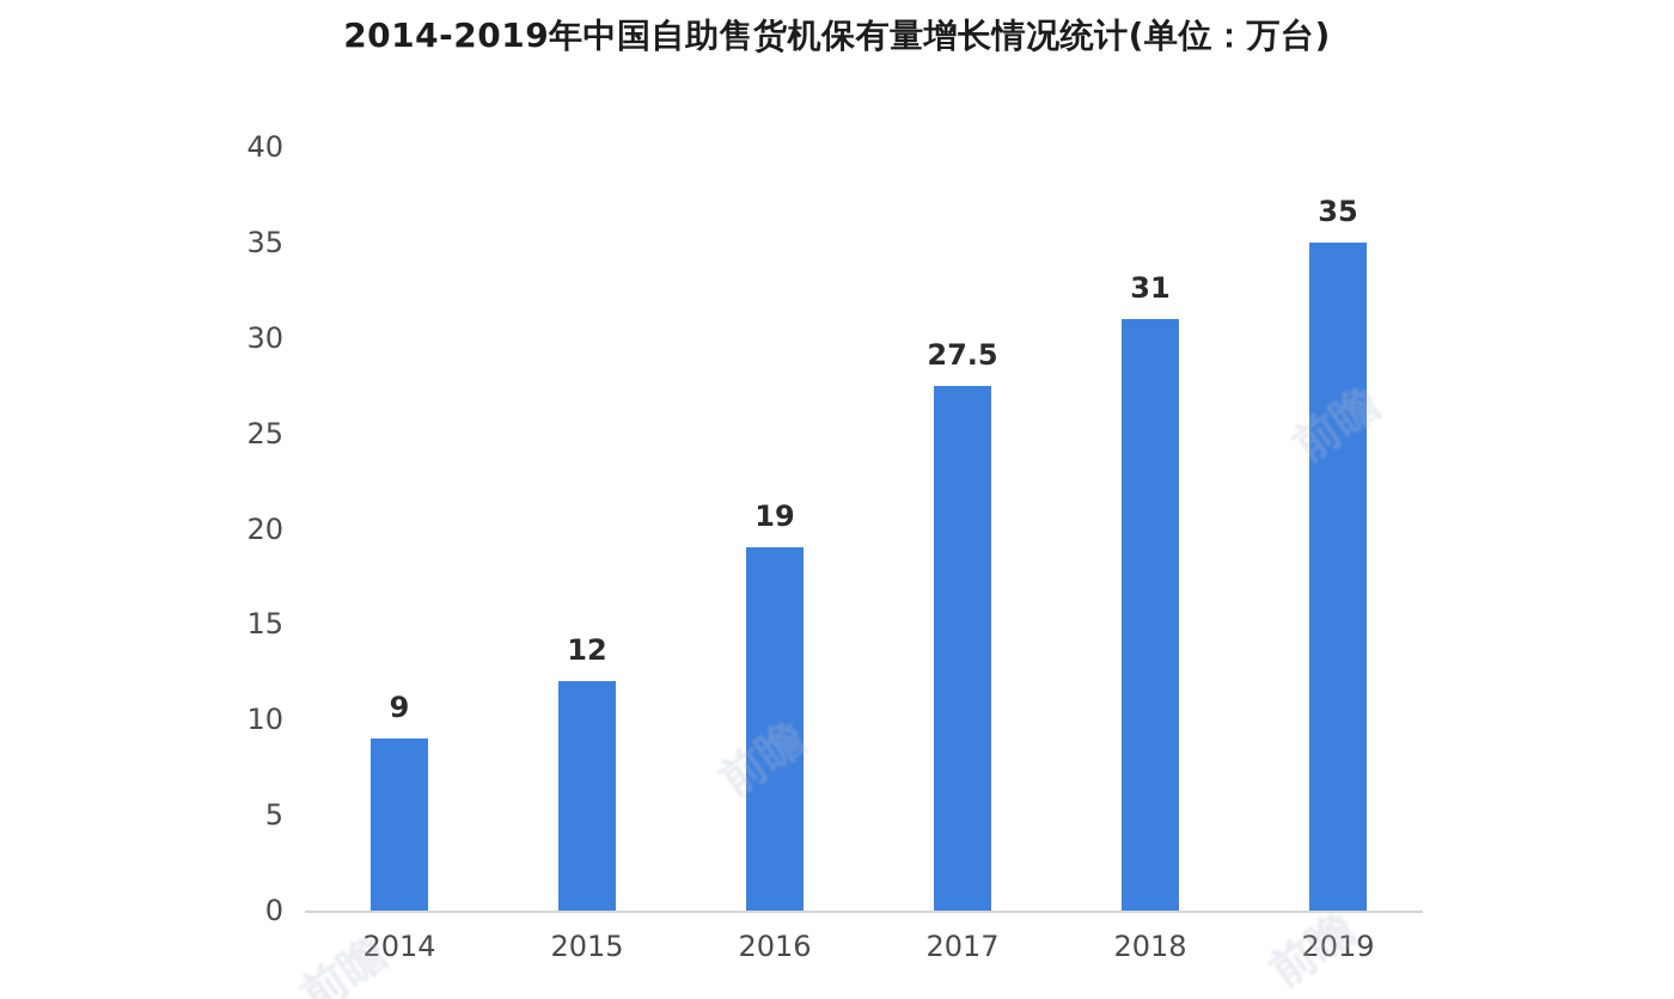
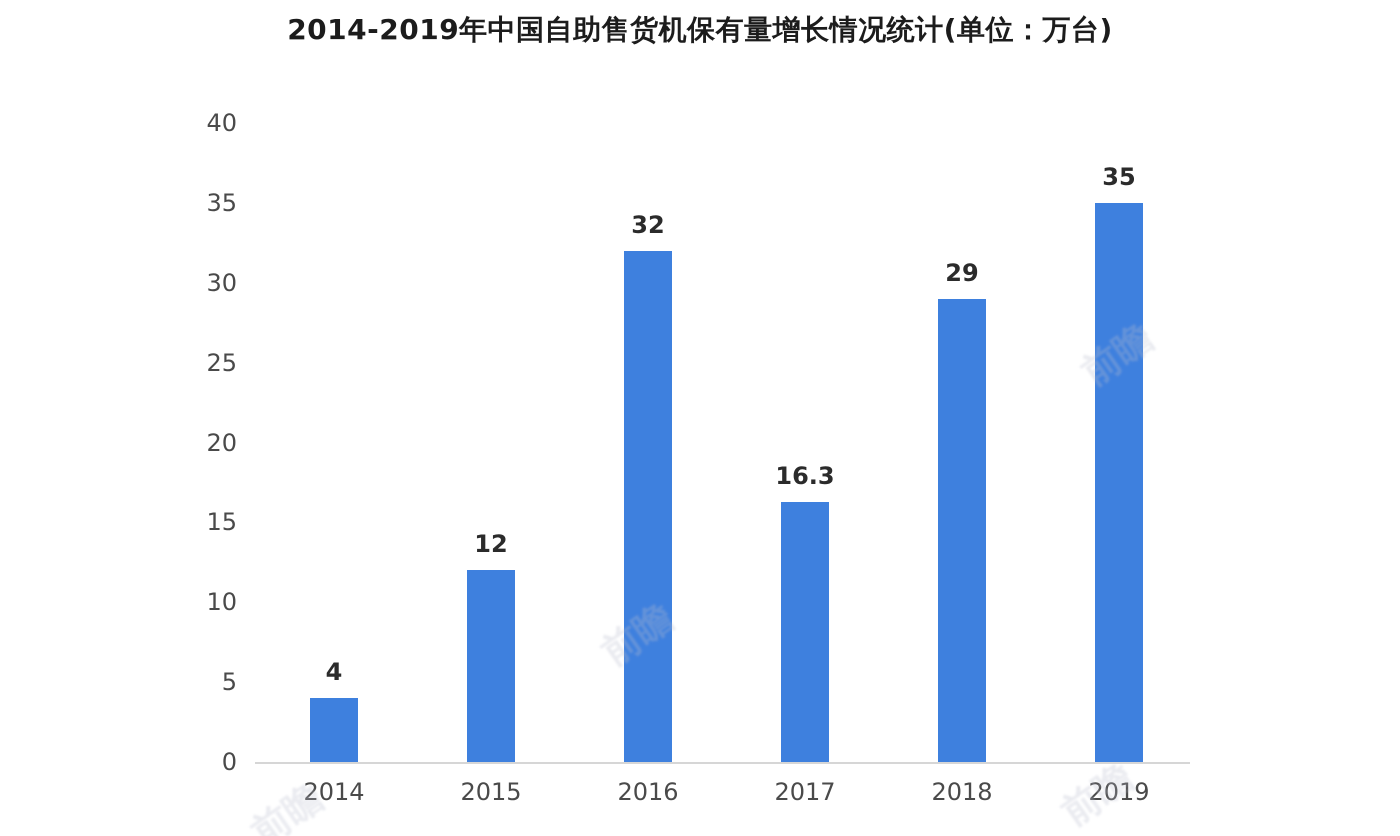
2014: 9 -> 4
2016: 19 -> 32
2017: 27.5 -> 16.3
2018: 31 -> 29
